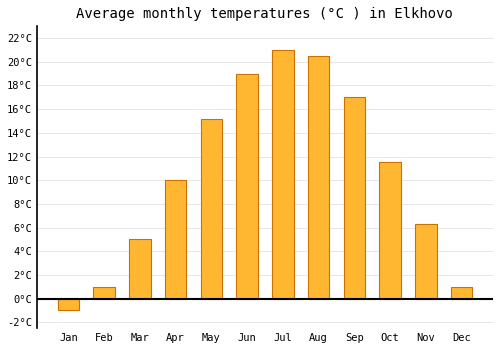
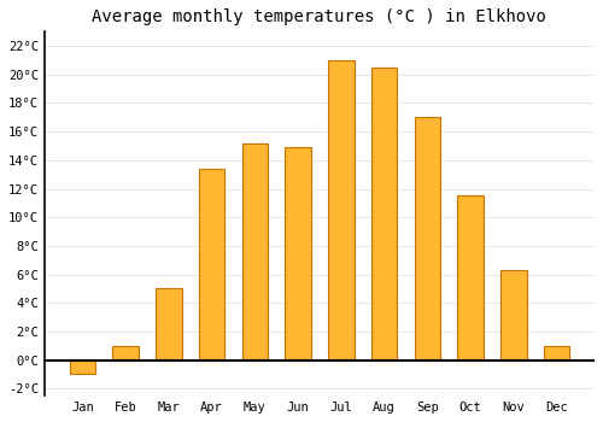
Apr: 10.0°C -> 13.4°C
Jun: 19.0°C -> 14.9°C
